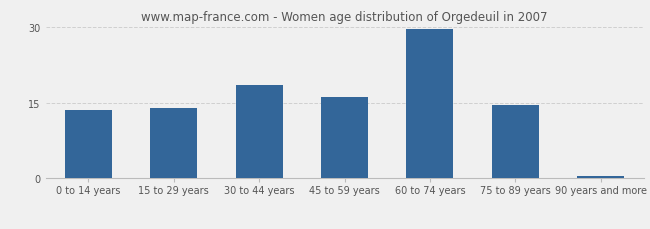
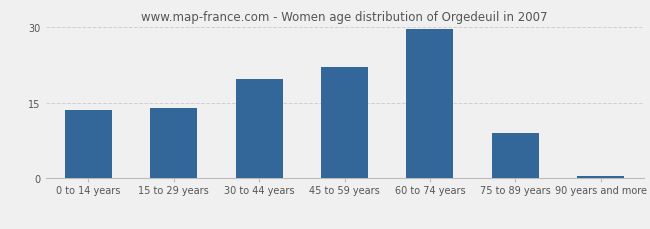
30 to 44 years: 18.5 -> 19.6
45 to 59 years: 16.0 -> 22.0
75 to 89 years: 14.5 -> 9.0
